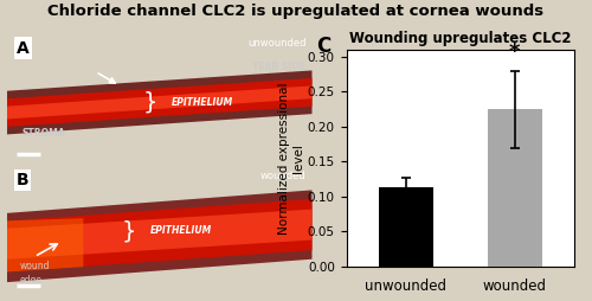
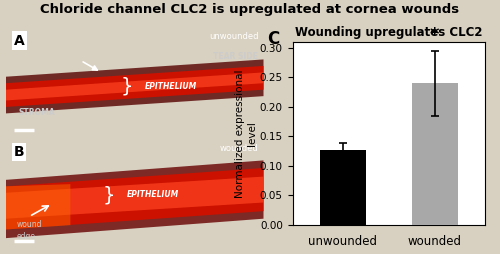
unwounded: 0.113 -> 0.126
wounded: 0.225 -> 0.240
